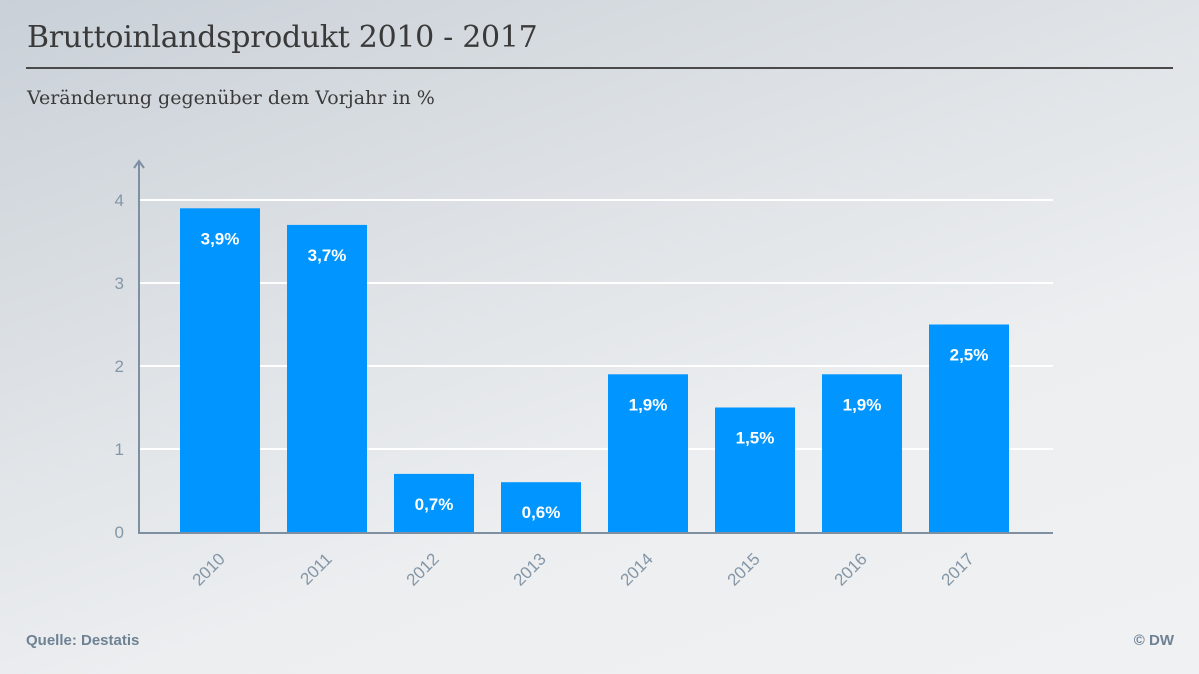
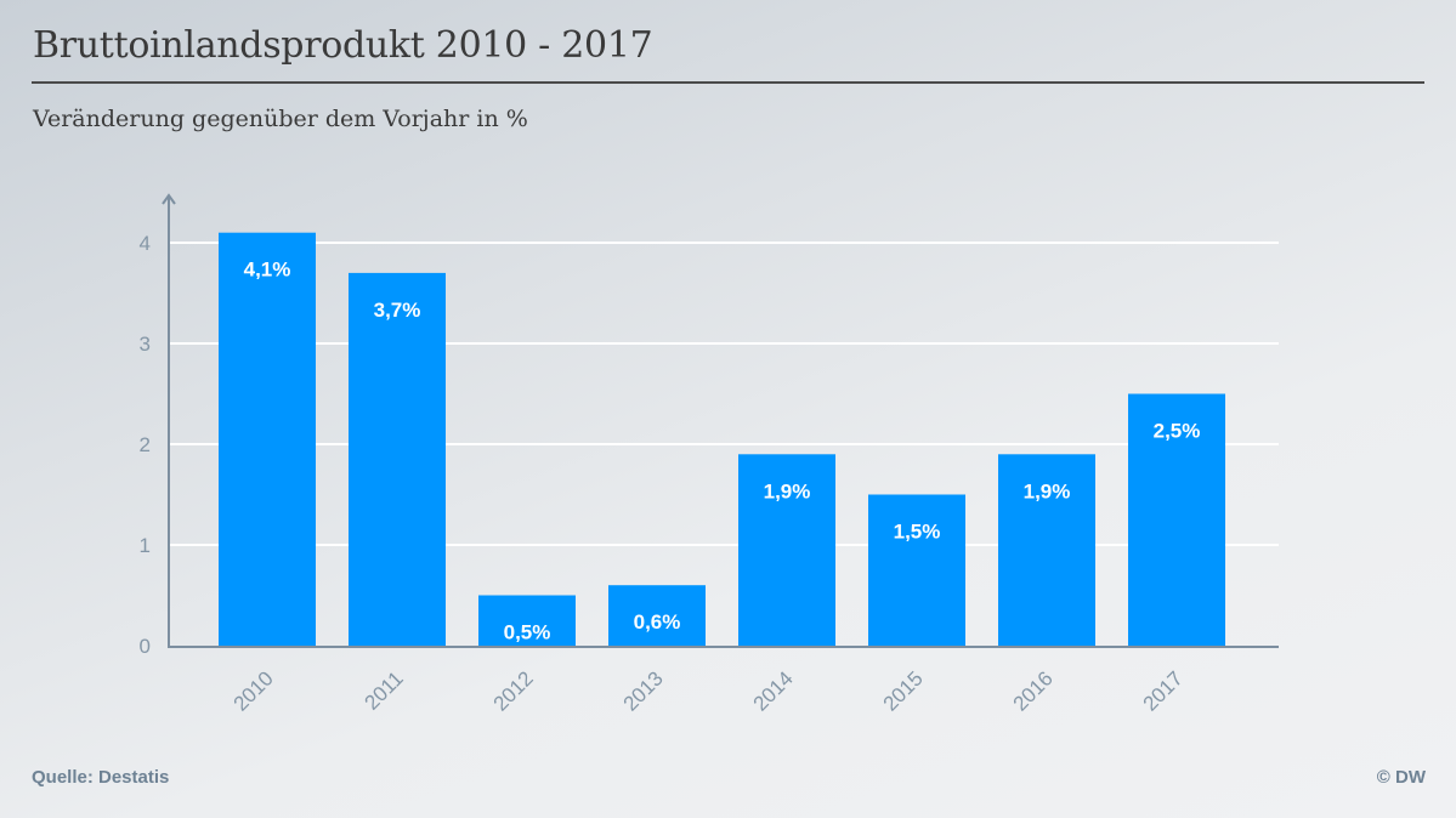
2010: 3,9% -> 4,1%
2012: 0,7% -> 0,5%
